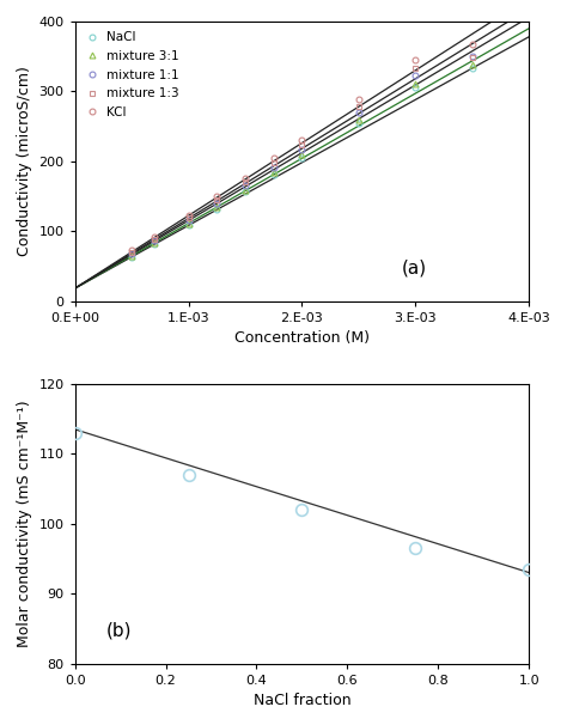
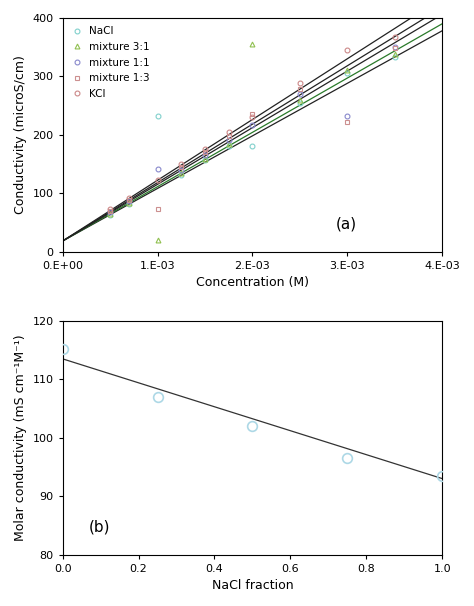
NaCl/1.E-03: 108 -> 232
mixture 3:1/1.E-03: 111 -> 20
mixture 1:1/1.E-03: 115 -> 142
mixture 1:3/1.E-03: 119 -> 72
NaCl/2.E-03: 205 -> 180
mixture 3:1/2.E-03: 209 -> 356
mixture 1:3/2.E-03: 224 -> 236
mixture 1:1/3.E-03: 322 -> 232
mixture 1:3/3.E-03: 333 -> 222
0.0: 113.0 -> 115.2
